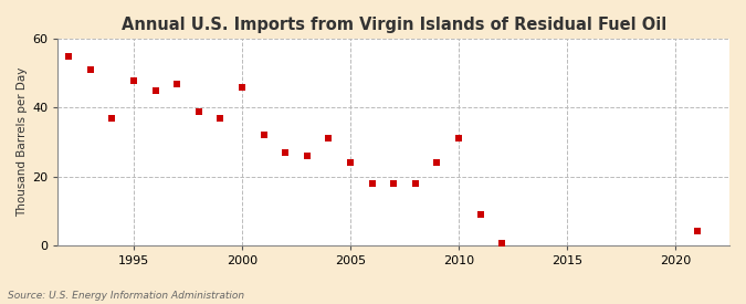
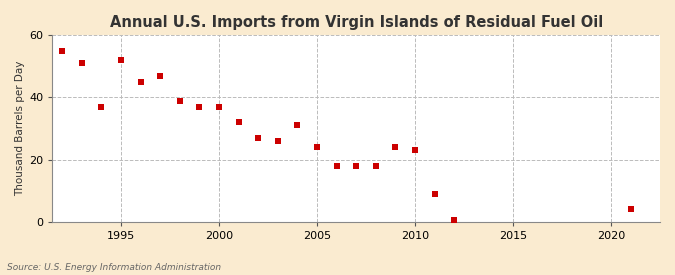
1995: 48.0 -> 52.0
2000: 46.0 -> 37.0
2010: 31.0 -> 23.0
